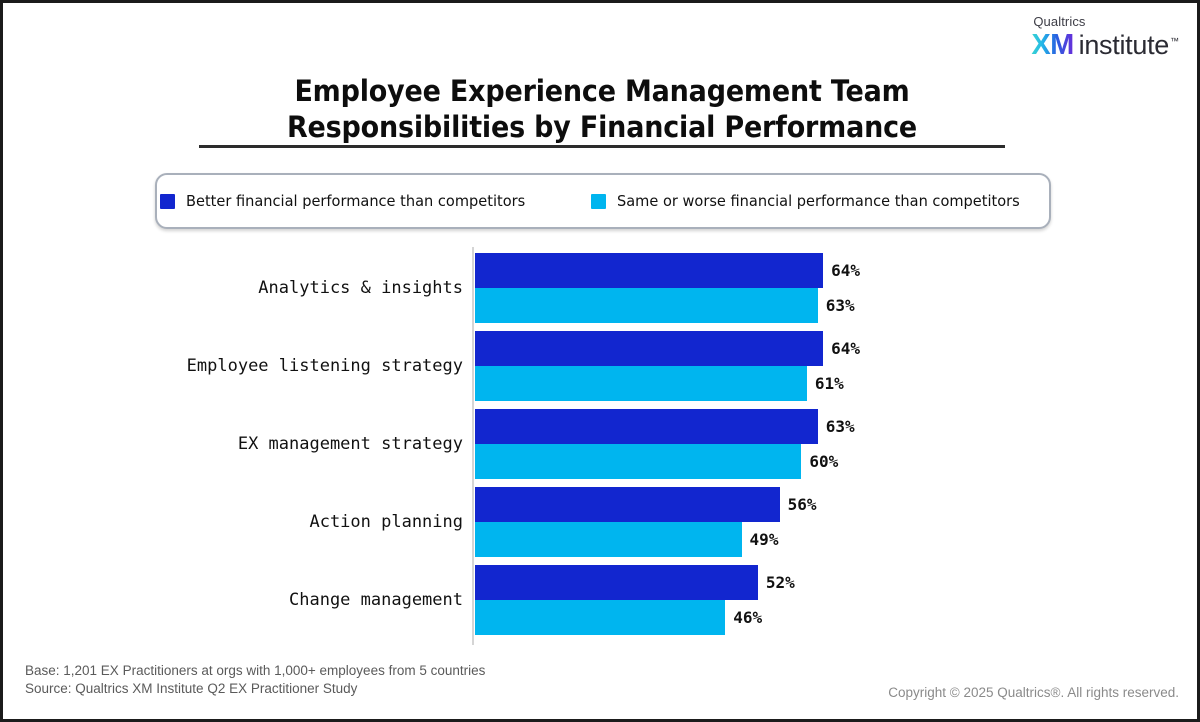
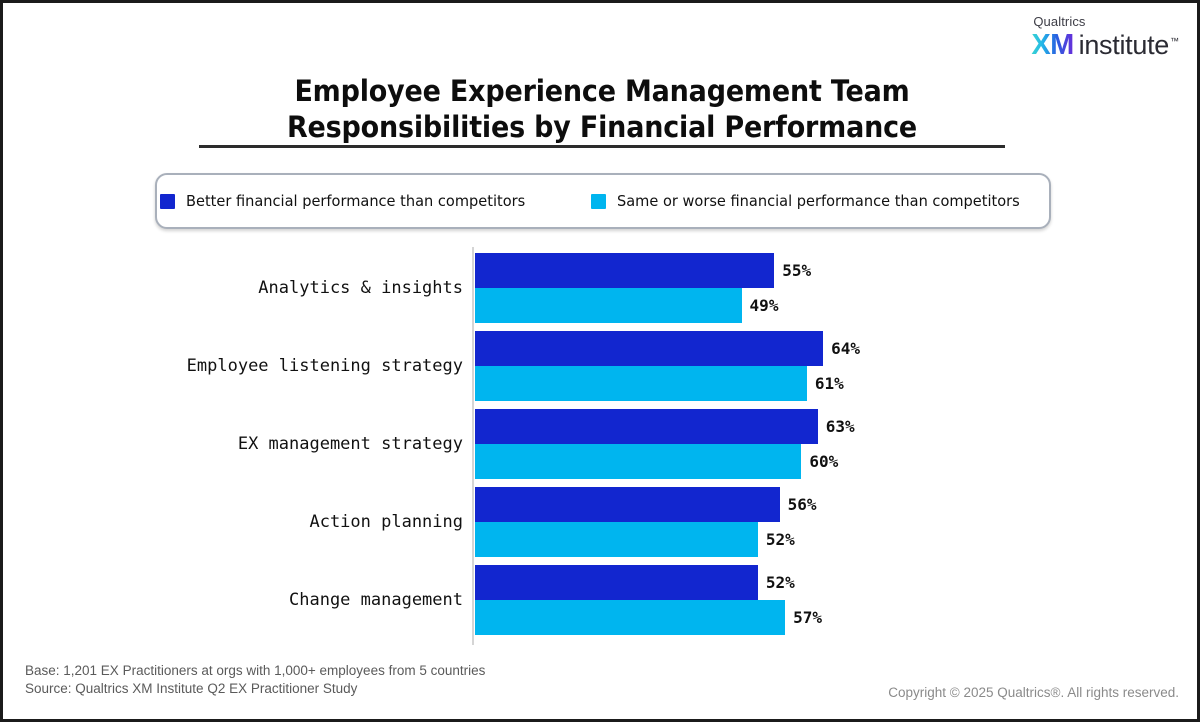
Better financial performance than competitors/Analytics & insights: 64% -> 55%
Same or worse financial performance than competitors/Analytics & insights: 63% -> 49%
Same or worse financial performance than competitors/Action planning: 49% -> 52%
Same or worse financial performance than competitors/Change management: 46% -> 57%
